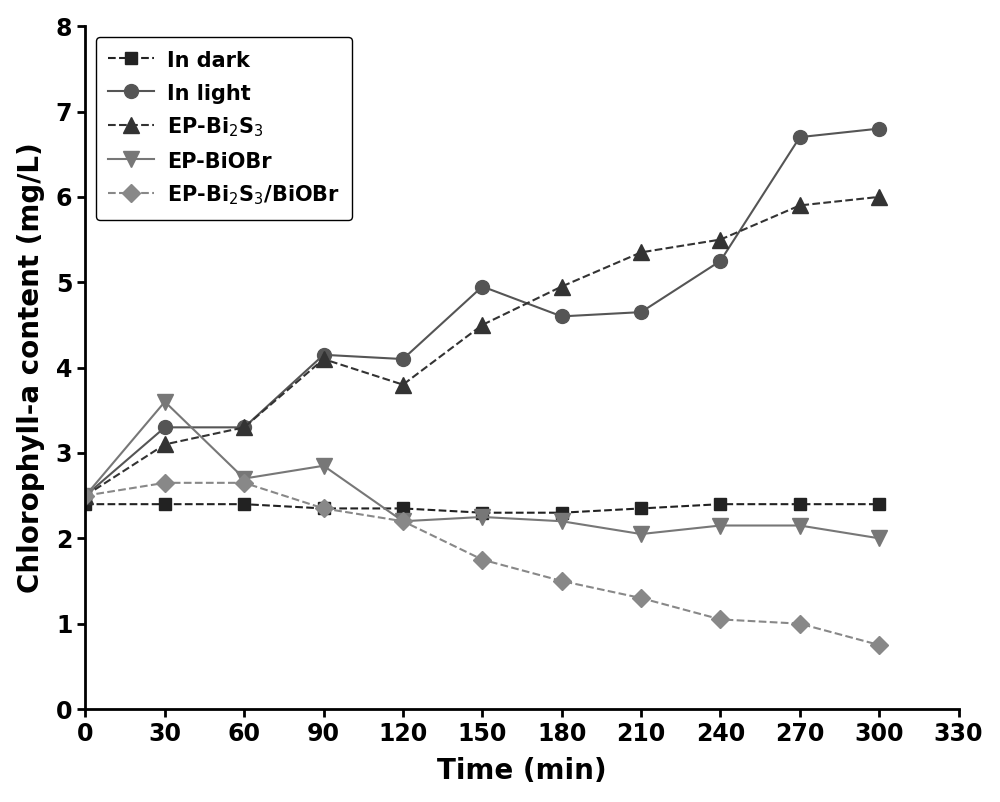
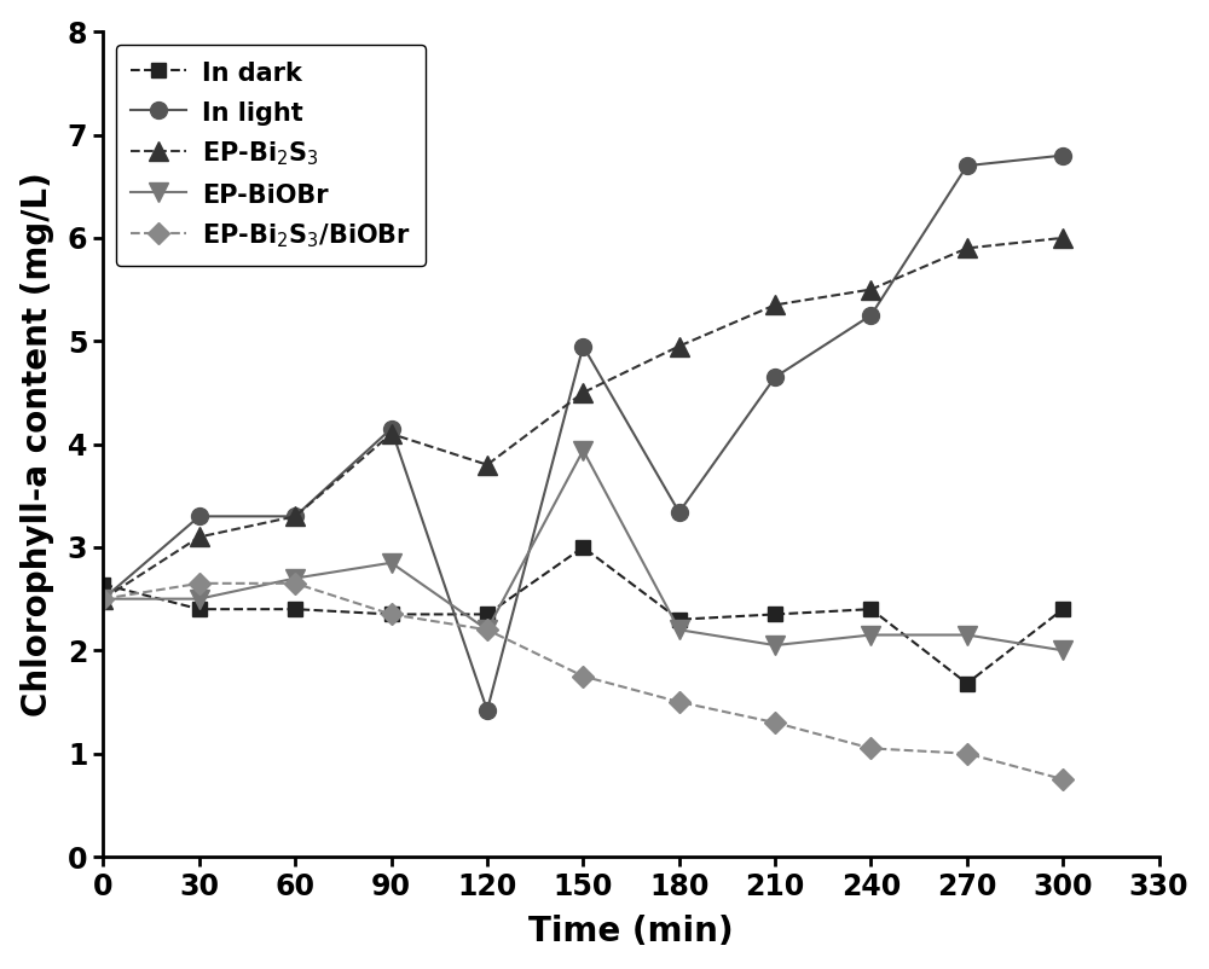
In dark/0: 2.40 -> 2.64
EP-BiOBr/30: 3.60 -> 2.50
In light/120: 4.10 -> 1.42
In dark/150: 2.30 -> 3.00
EP-BiOBr/150: 2.25 -> 3.94
In light/180: 4.60 -> 3.34
In dark/270: 2.40 -> 1.68
